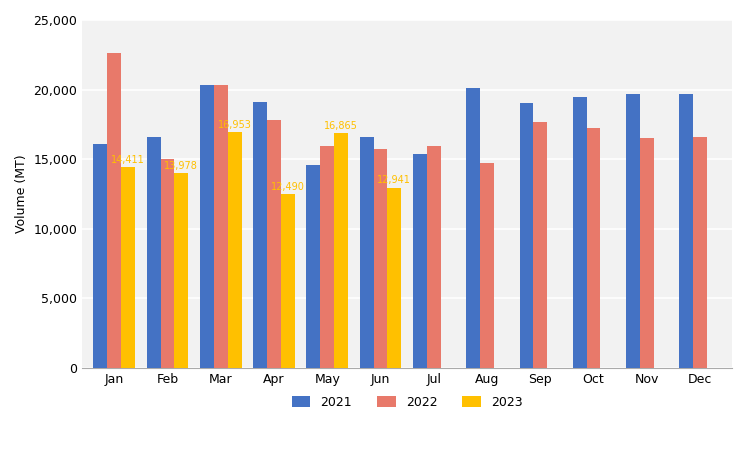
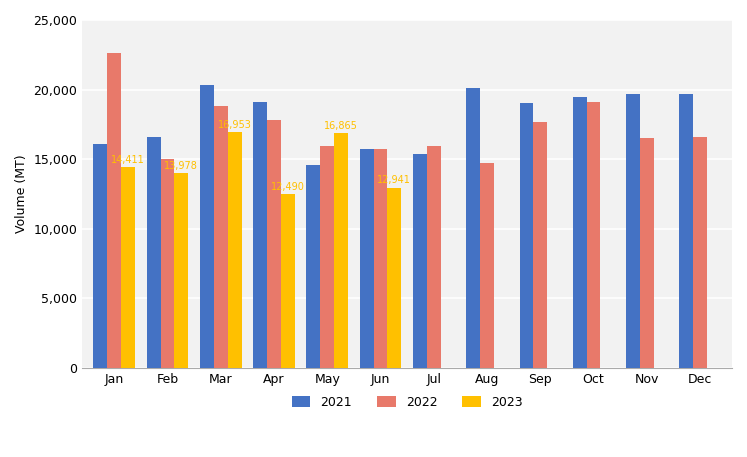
2022/Mar: 20,300 -> 18,800
2021/Jun: 16,600 -> 15,700
2022/Oct: 17,200 -> 19,100
